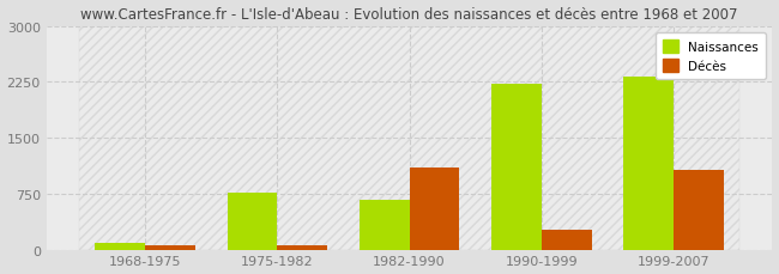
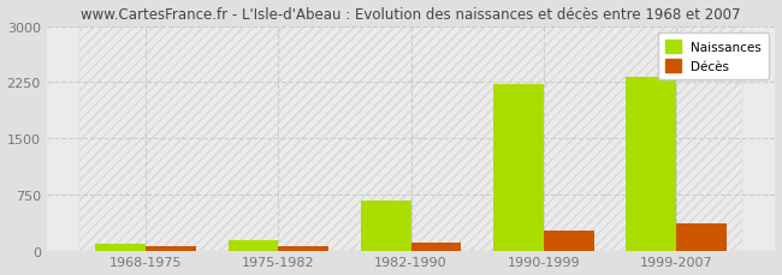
Naissances/1975-1982: 760 -> 130
Décès/1982-1990: 1100 -> 100
Décès/1999-2007: 1060 -> 360
